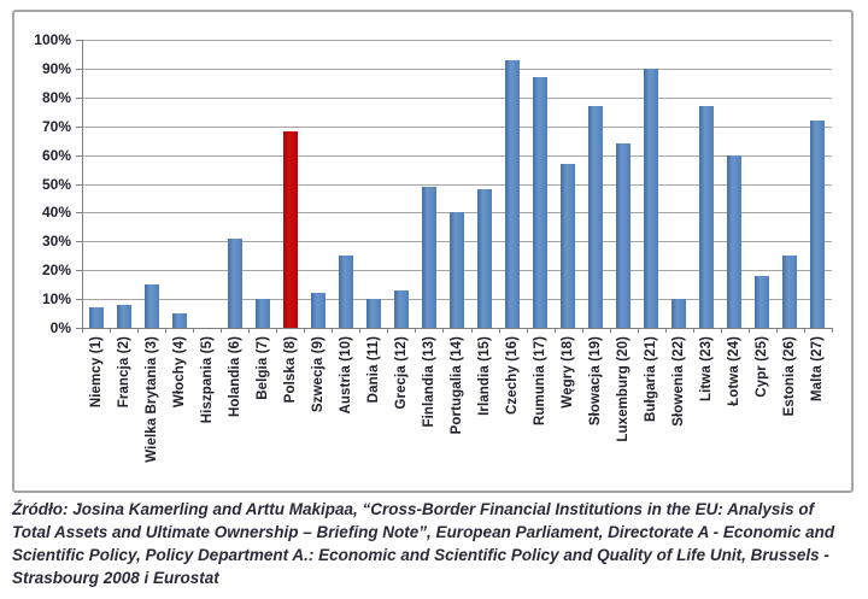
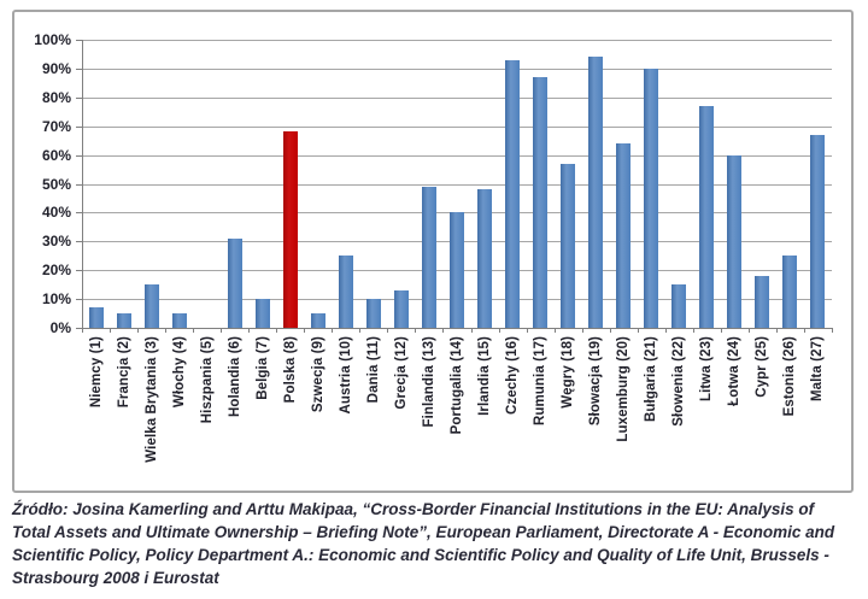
Francja (2): 8% -> 5%
Szwecja (9): 12% -> 5%
Słowacja (19): 77% -> 94%
Słowenia (22): 10% -> 15%
Malta (27): 72% -> 67%
